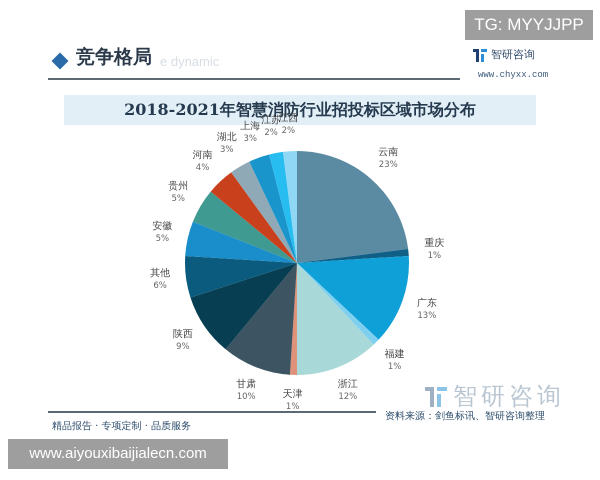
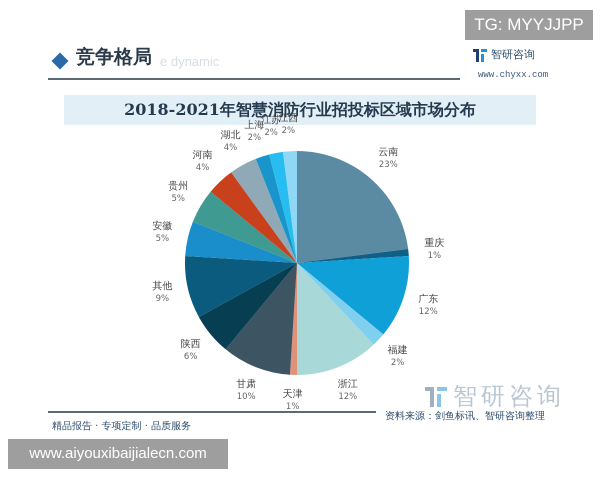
广东: 13% -> 12%
福建: 1% -> 2%
陕西: 9% -> 6%
其他: 6% -> 9%
湖北: 3% -> 4%
上海: 3% -> 2%
